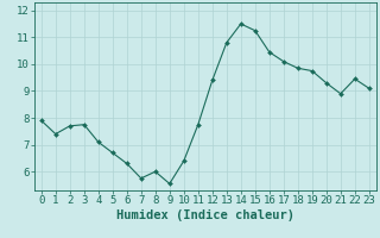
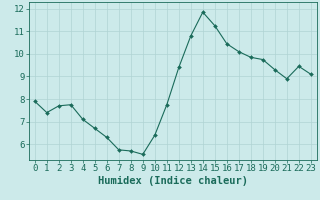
8: 6.00 -> 5.70
14: 11.50 -> 11.85
